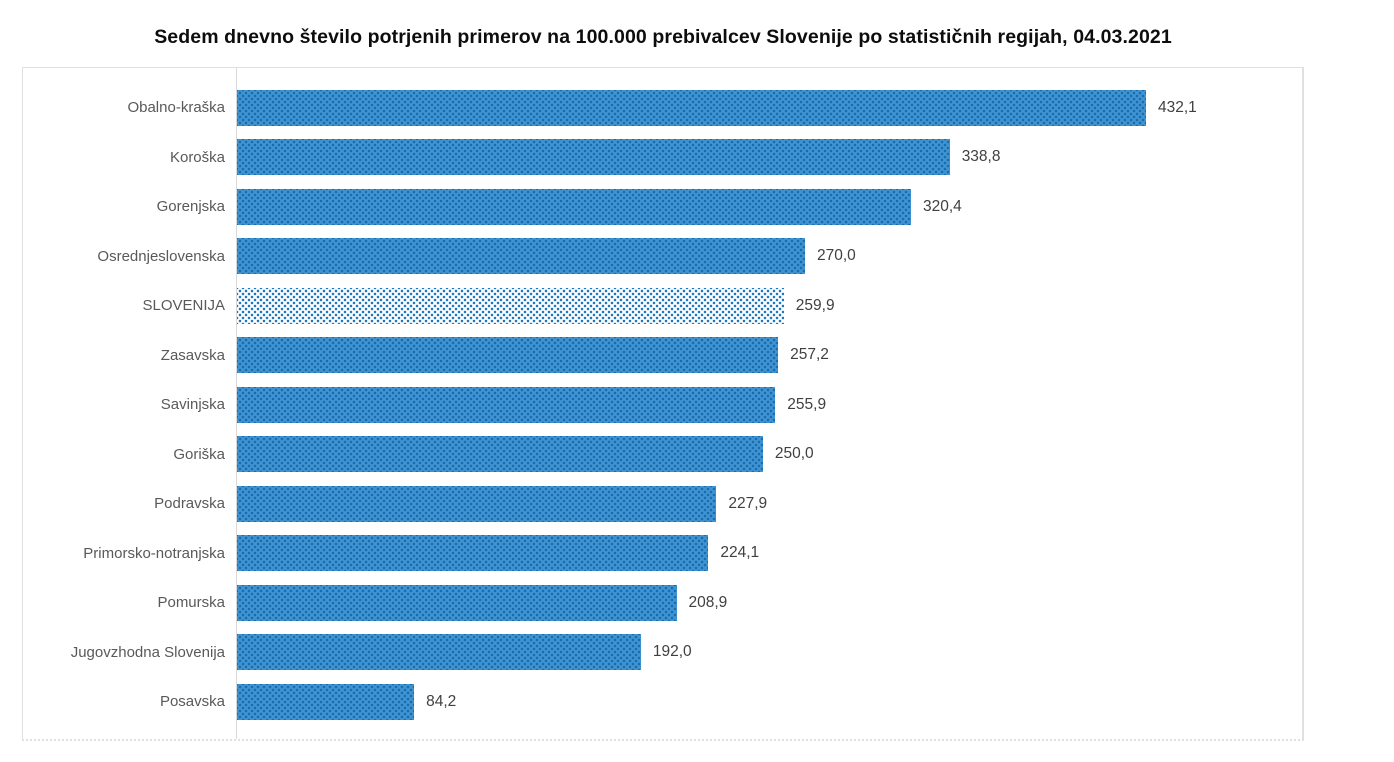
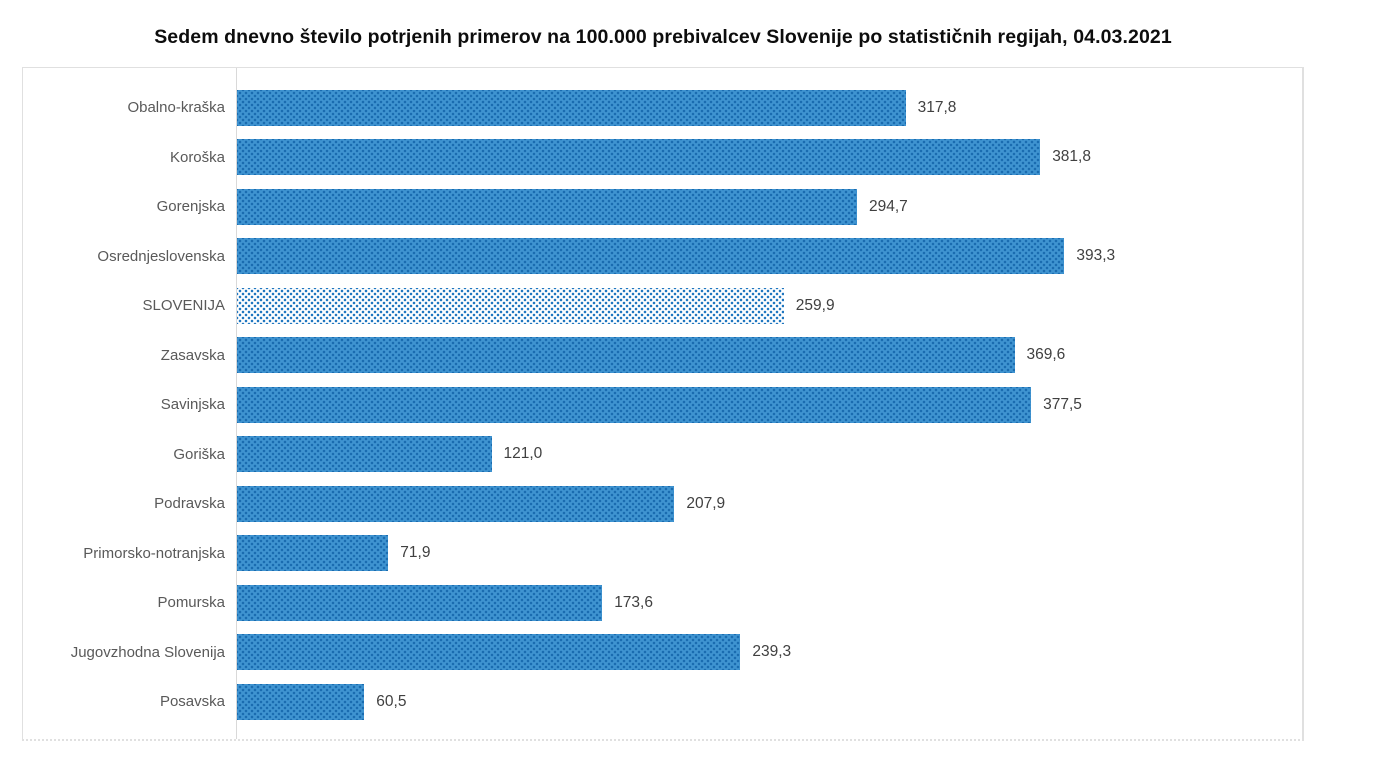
Obalno-kraška: 432,1 -> 317,8
Koroška: 338,8 -> 381,8
Gorenjska: 320,4 -> 294,7
Osrednjeslovenska: 270,0 -> 393,3
Zasavska: 257,2 -> 369,6
Savinjska: 255,9 -> 377,5
Goriška: 250,0 -> 121,0
Podravska: 227,9 -> 207,9
Primorsko-notranjska: 224,1 -> 71,9
Pomurska: 208,9 -> 173,6
Jugovzhodna Slovenija: 192,0 -> 239,3
Posavska: 84,2 -> 60,5
